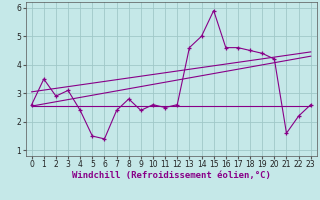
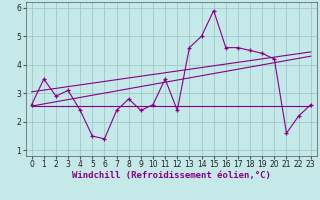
11: 2.5 -> 3.5
12: 2.6 -> 2.4
